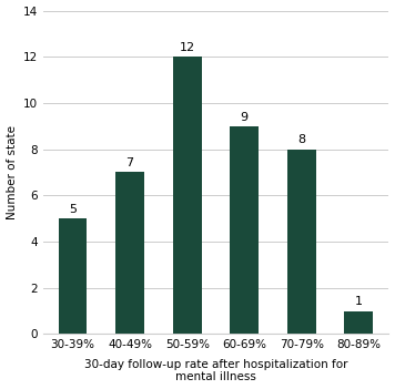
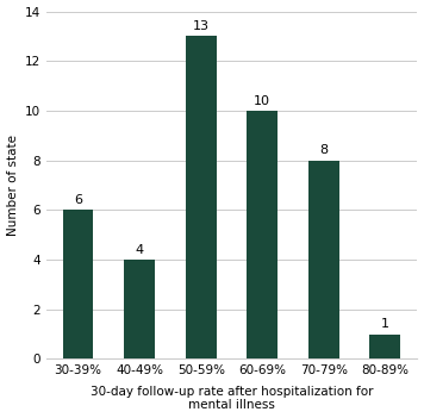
30-39%: 5 -> 6
40-49%: 7 -> 4
50-59%: 12 -> 13
60-69%: 9 -> 10
